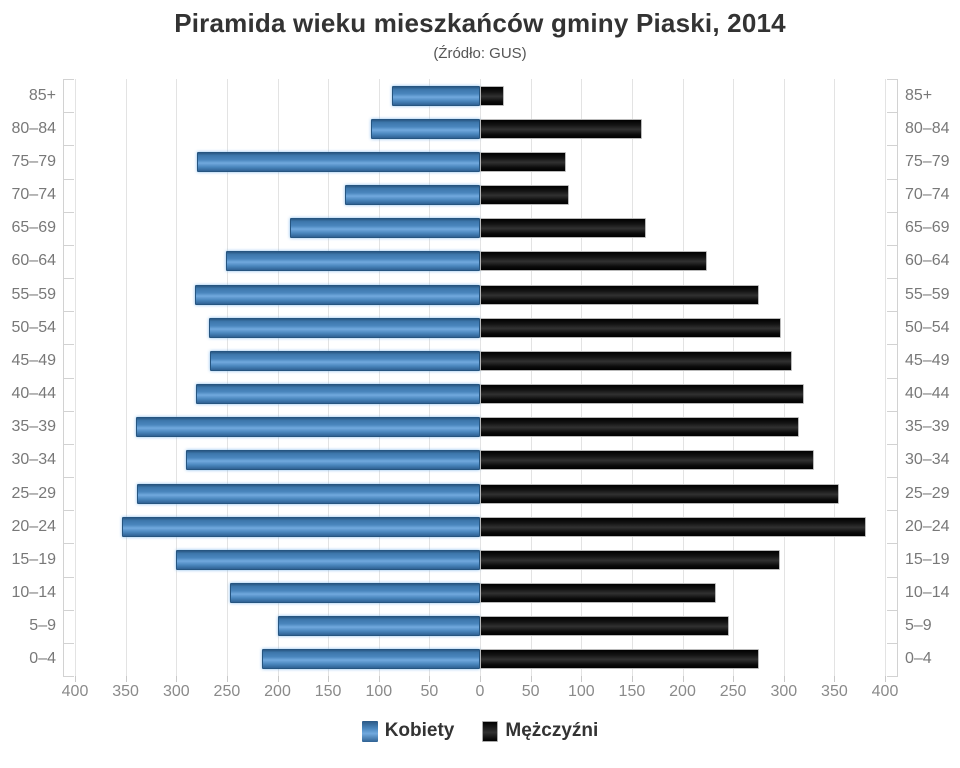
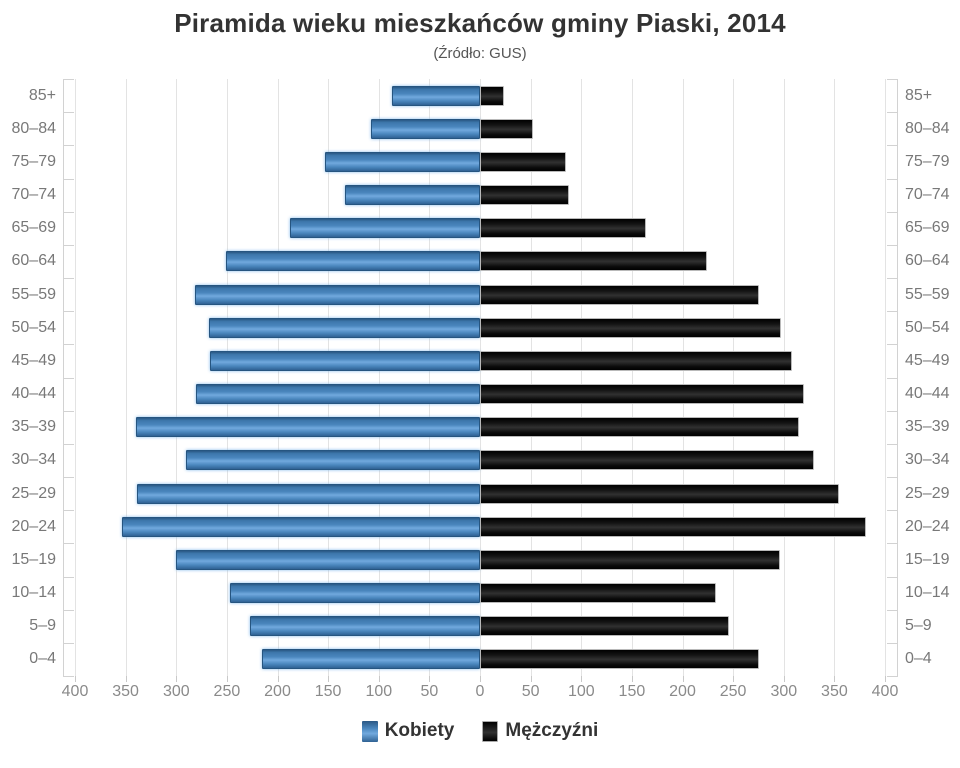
Mężczyźni/80–84: 160 -> 50
Kobiety/75–79: 280 -> 150
Kobiety/5–9: 200 -> 230
